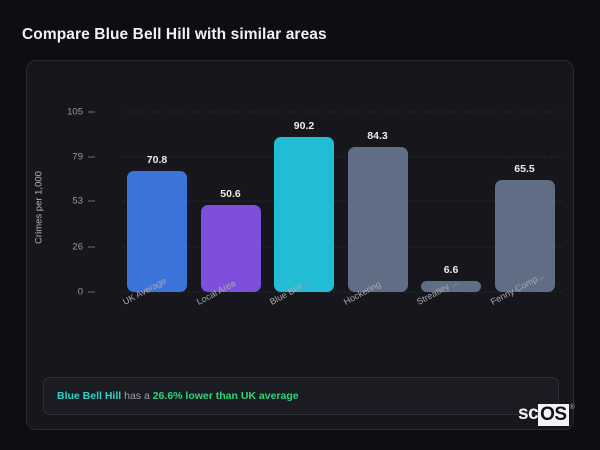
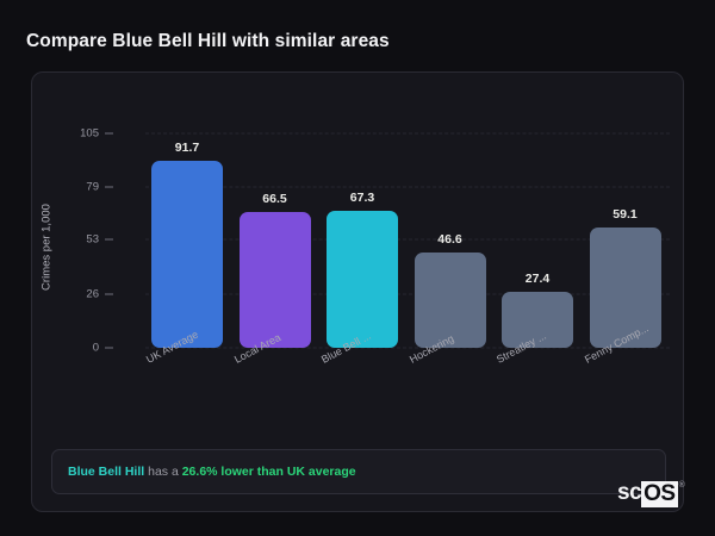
UK Average: 70.8 -> 91.7
Local Area: 50.6 -> 66.5
Blue Bell ...: 90.2 -> 67.3
Hockering: 84.3 -> 46.6
Streatley ...: 6.6 -> 27.4
Fenny Comp...: 65.5 -> 59.1
